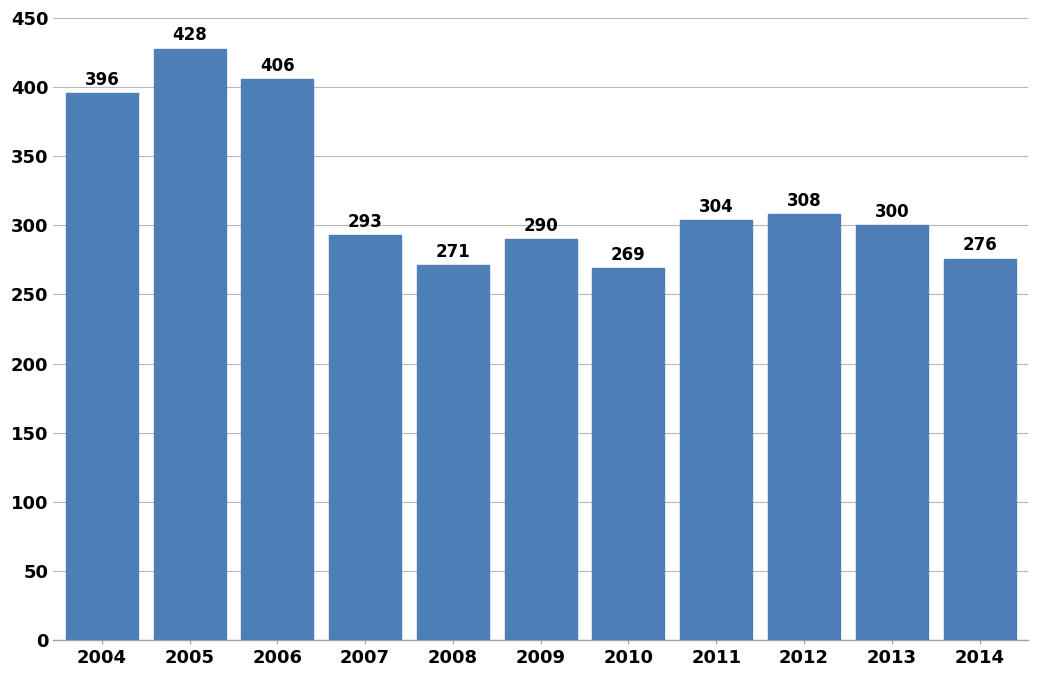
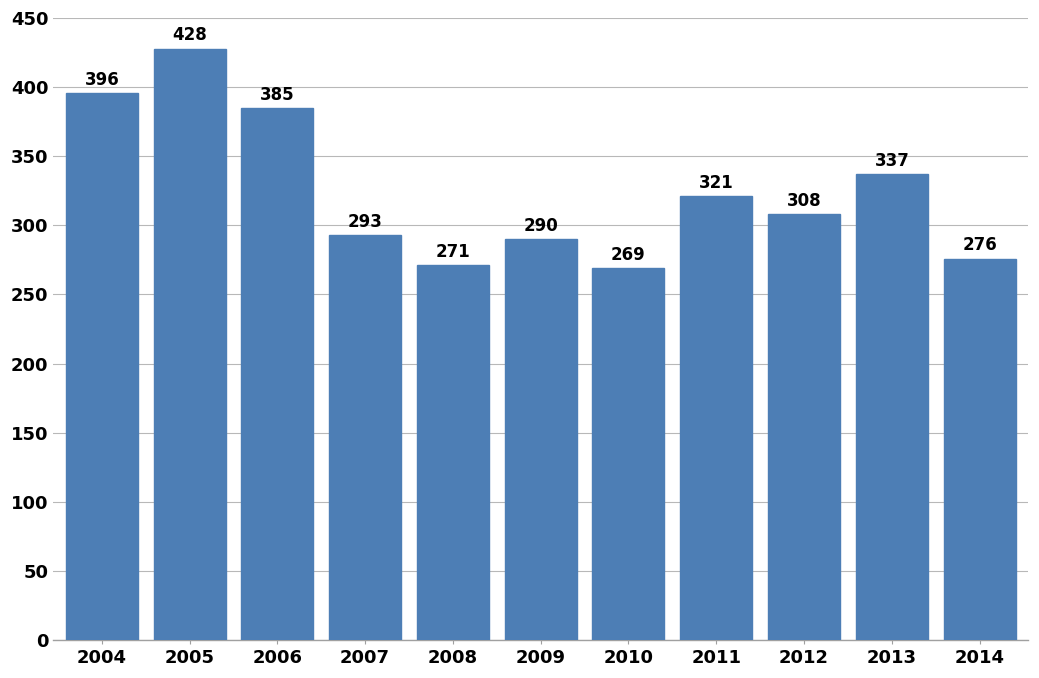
2006: 406 -> 385
2011: 304 -> 321
2013: 300 -> 337
